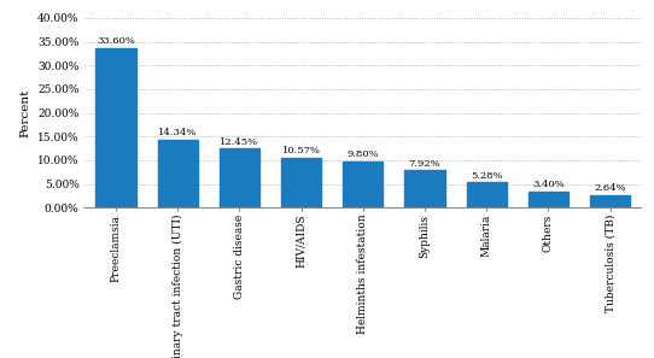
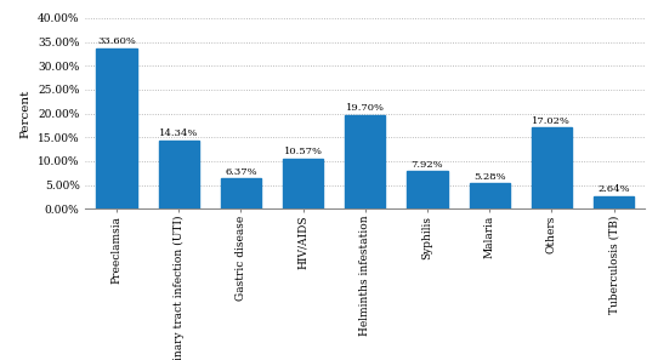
Gastric disease: 12.45% -> 6.37%
Helminths infestation: 9.80% -> 19.70%
Others: 3.40% -> 17.02%
